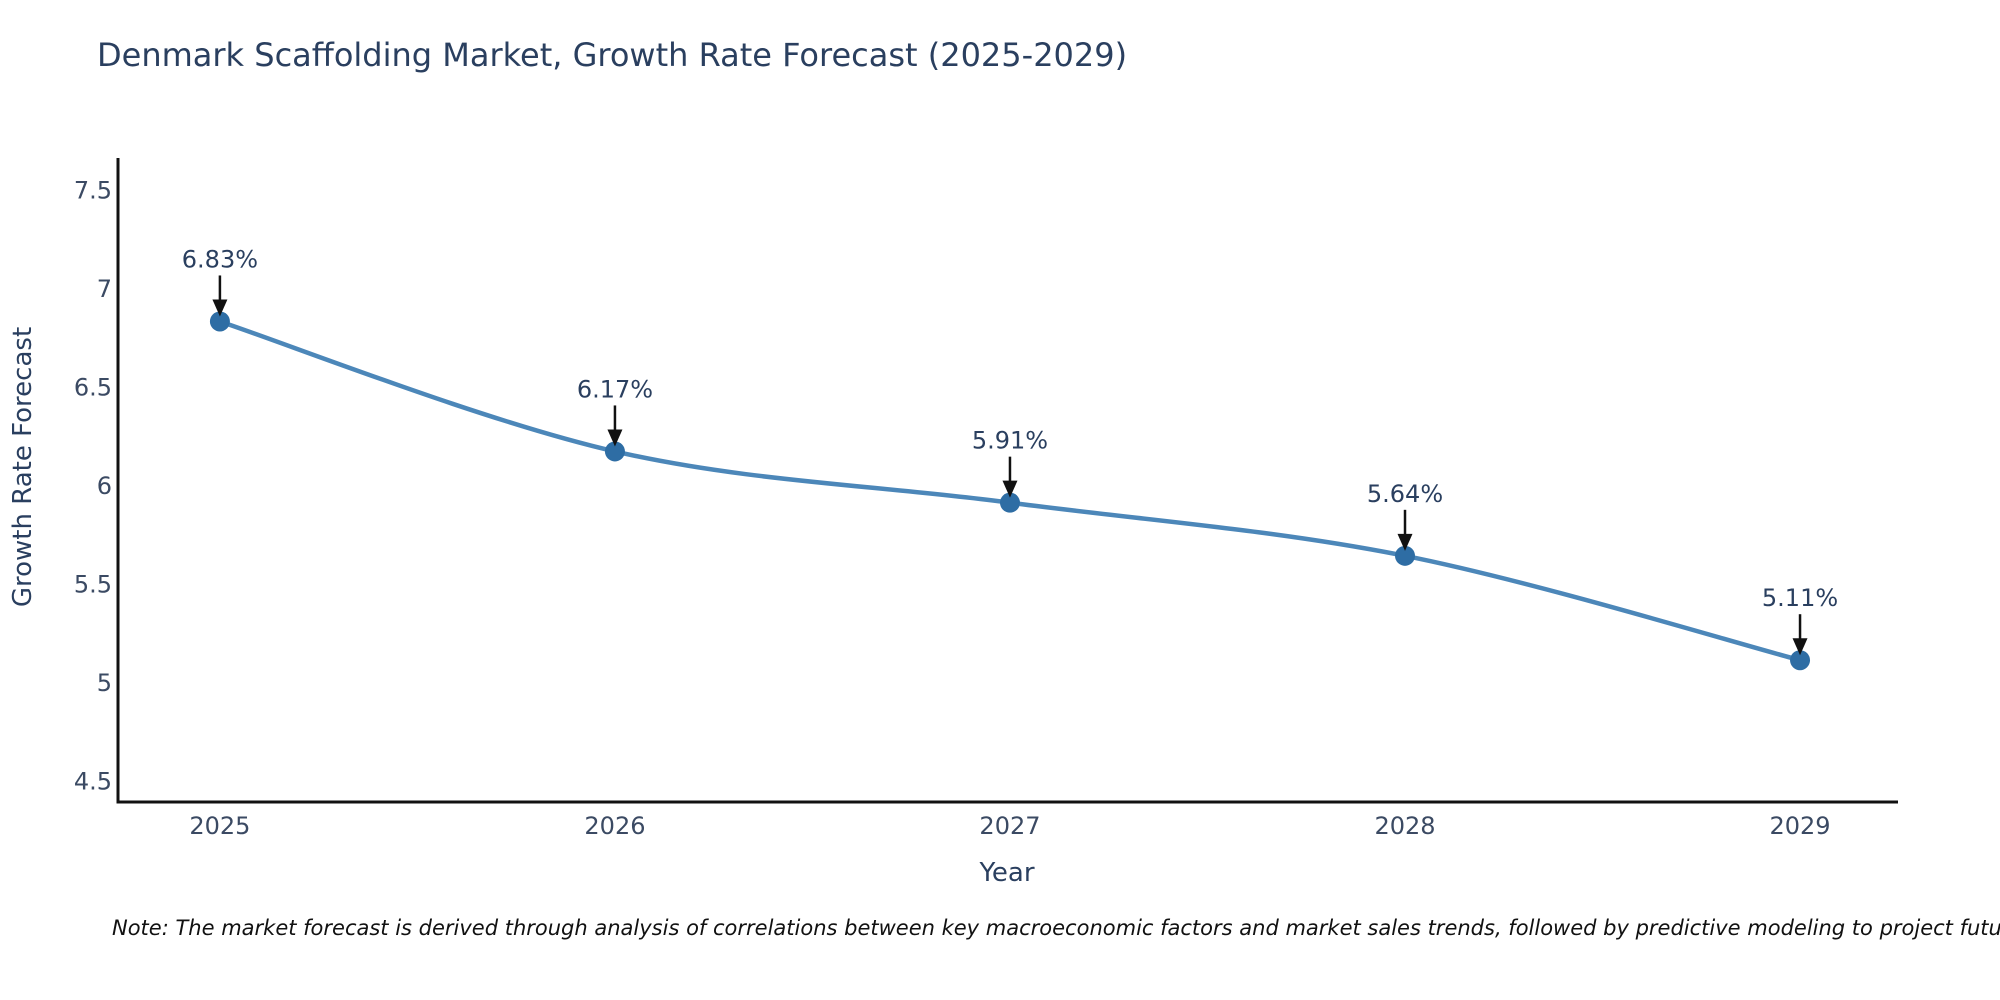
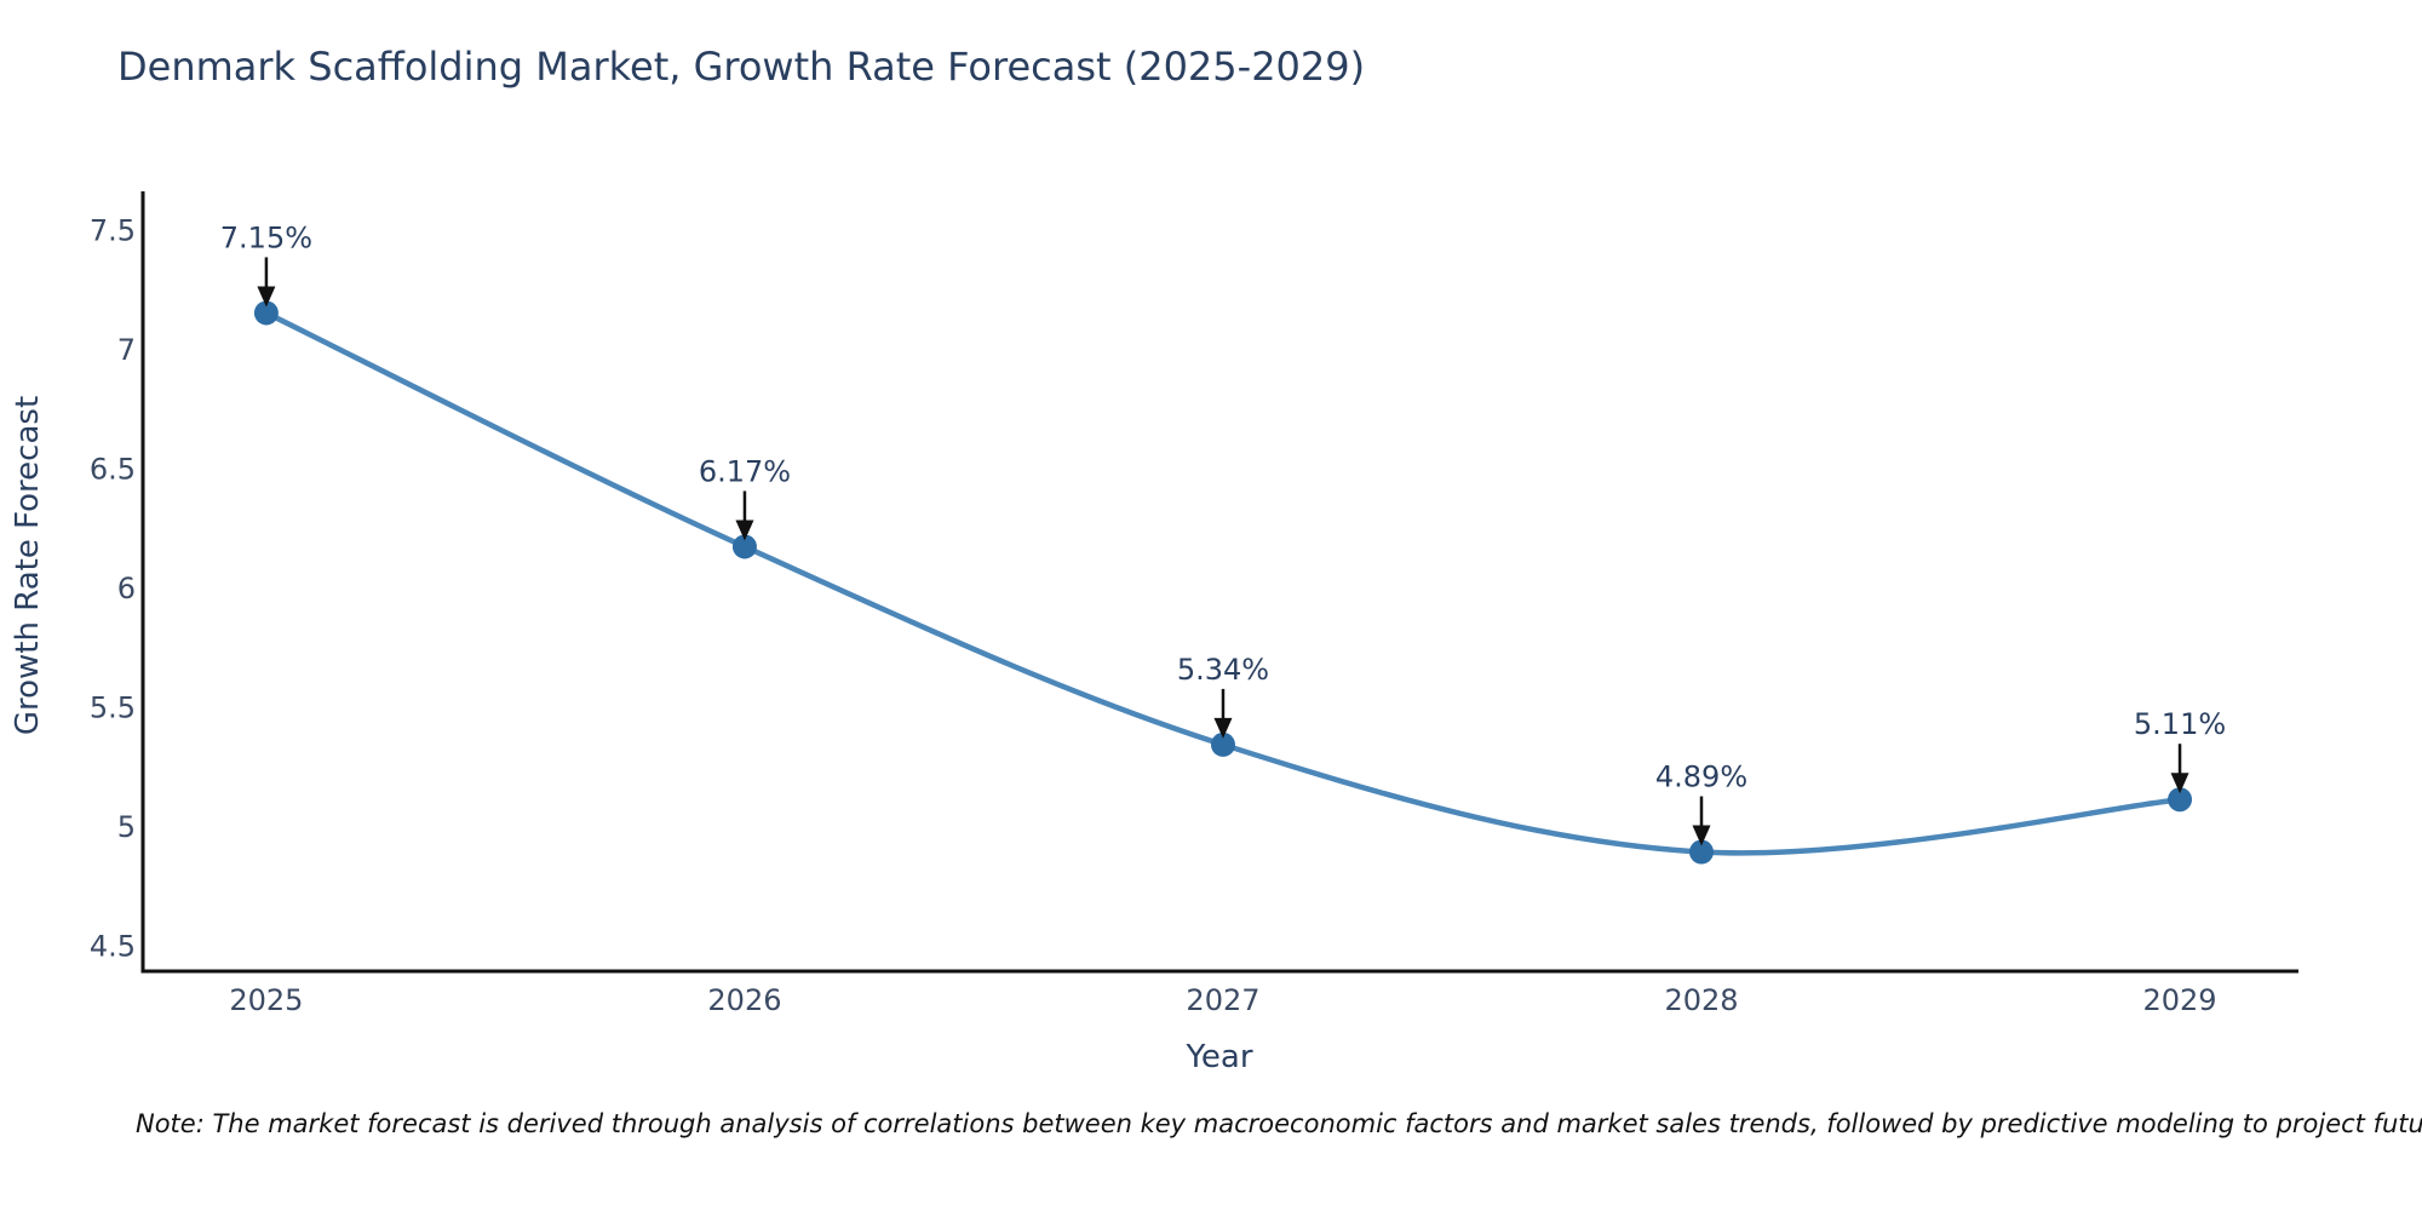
2025: 6.83% -> 7.15%
2027: 5.91% -> 5.34%
2028: 5.64% -> 4.89%
